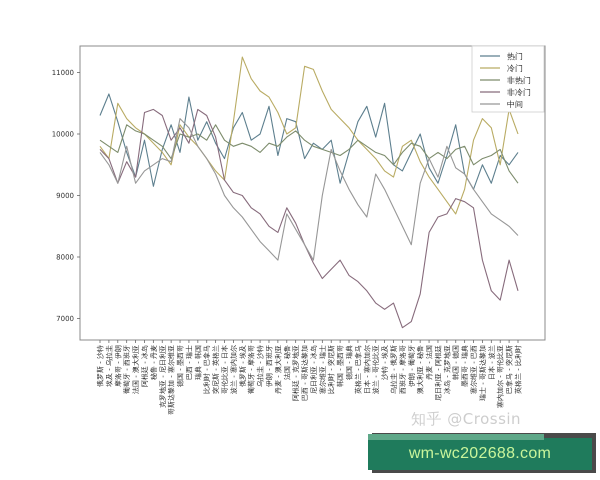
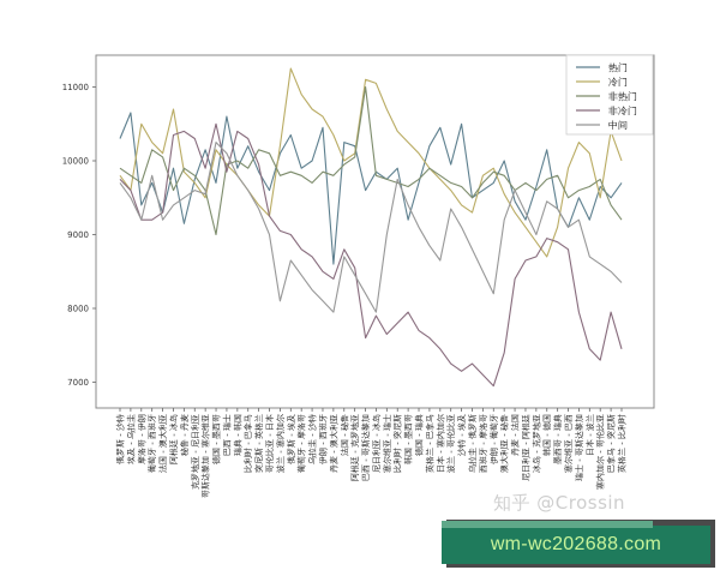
热门/摩洛哥 - 伊朗: 10200 -> 9400
非冷门/葡萄牙 - 西班牙: 9600 -> 9200
冷门/阿根廷 - 冰岛: 10000 -> 10700
非热门/阿根廷 - 冰岛: 10000 -> 9600
非热门/德国 - 墨西哥: 10000 -> 9000
非冷门/德国 - 墨西哥: 10100 -> 10500
非热门/哥伦比亚 - 日本: 9900 -> 10100
中间/波兰 - 塞内加尔: 8800 -> 8100
热门/丹麦 - 澳大利亚: 9600 -> 8600
非热门/巴西 - 哥斯达黎加: 9900 -> 11000
非冷门/巴西 - 哥斯达黎加: 8200 -> 7600
热门/西班牙 - 摩洛哥: 9400 -> 9600
非冷门/西班牙 - 摩洛哥: 6800 -> 7100
中间/冰岛 - 克罗地亚: 9800 -> 9000
中间/瑞士 - 哥斯达黎加: 8900 -> 9200
